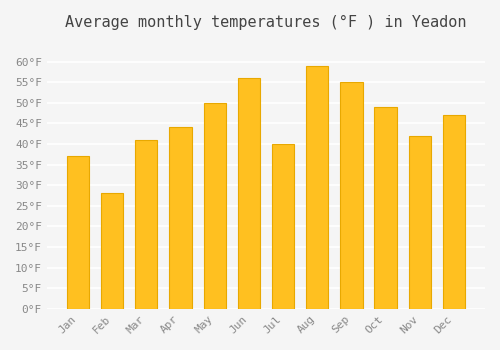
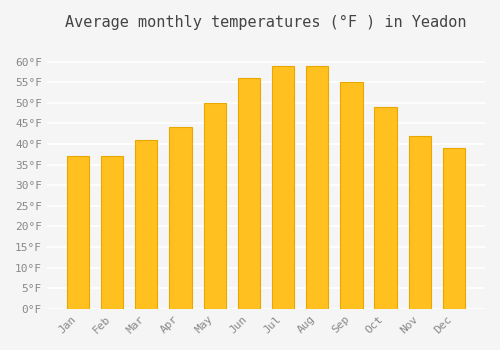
Feb: 28°F -> 37°F
Jul: 40°F -> 59°F
Dec: 47°F -> 39°F
